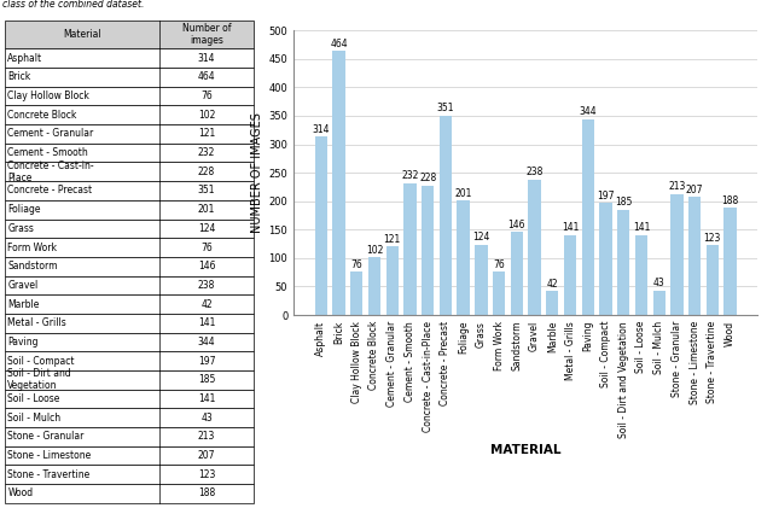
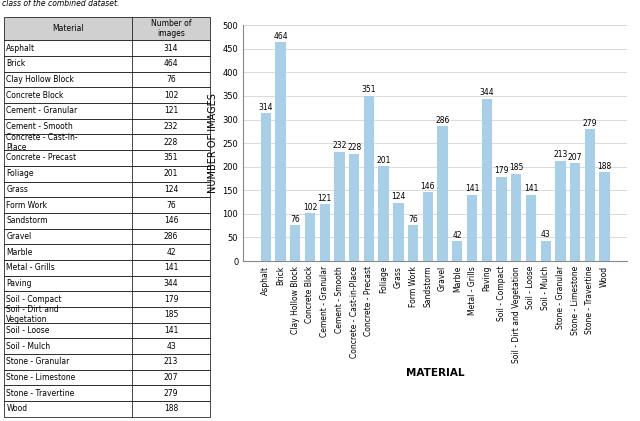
Gravel: 238 -> 286
Soil - Compact: 197 -> 179
Stone - Travertine: 123 -> 279
